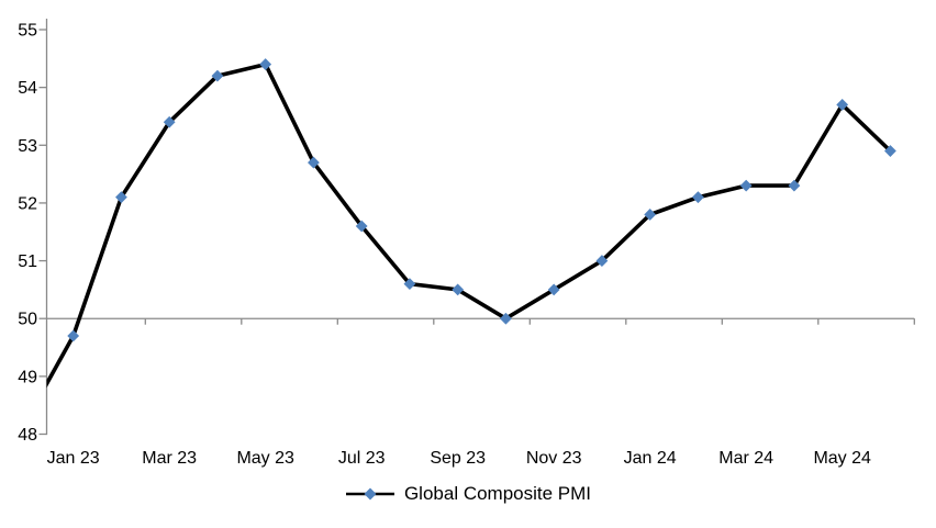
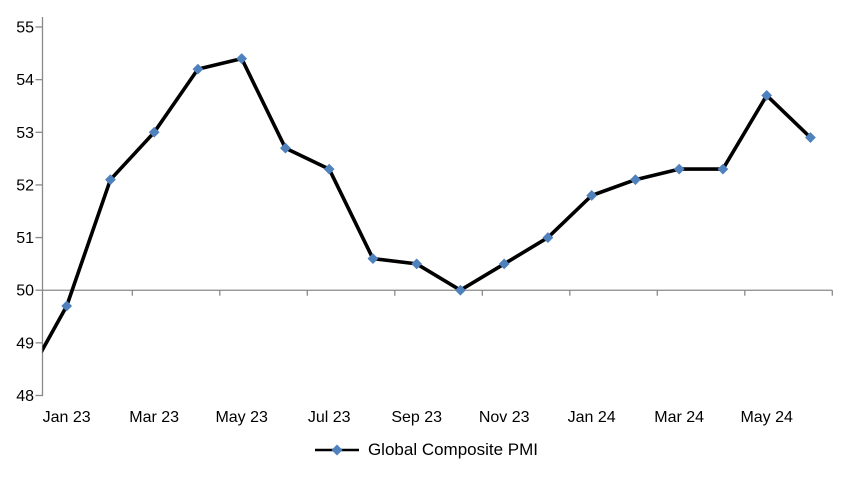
Mar 23: 53.4 -> 53.0
Jul 23: 51.6 -> 52.3
